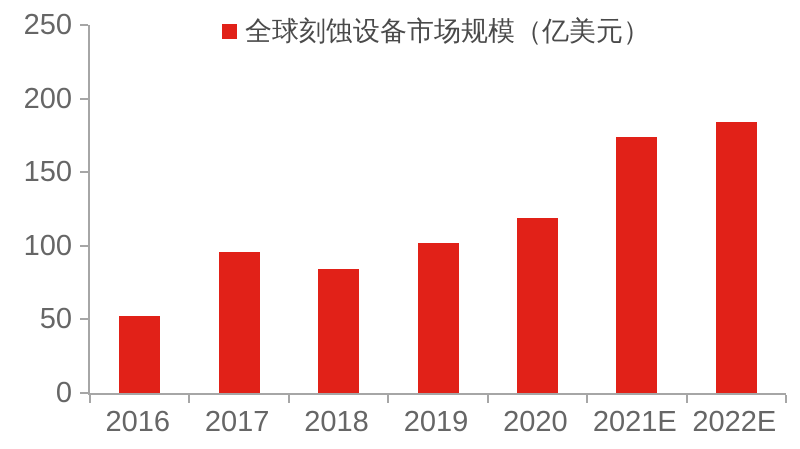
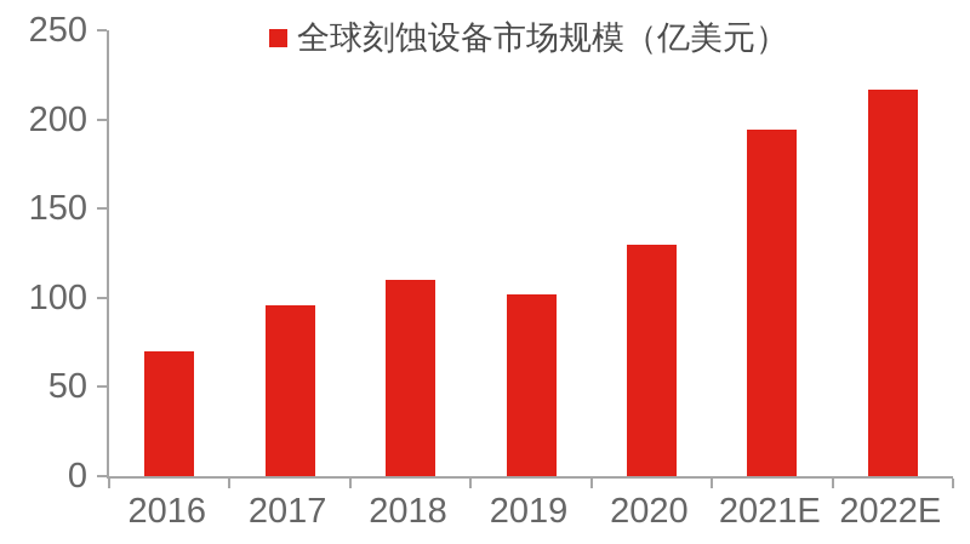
2016: 52 -> 70
2018: 84 -> 110
2020: 119 -> 130
2021E: 174 -> 194
2022E: 184 -> 217
